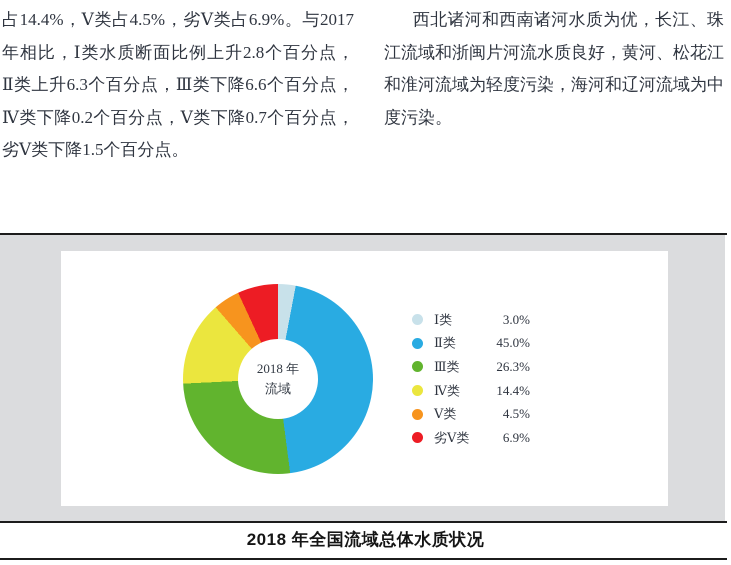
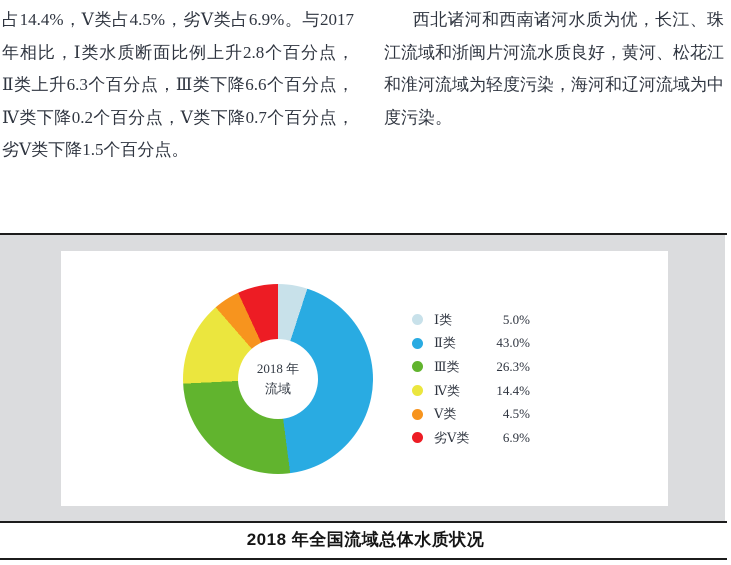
Ⅰ类: 3.0% -> 5.0%
Ⅱ类: 45.0% -> 43.0%
